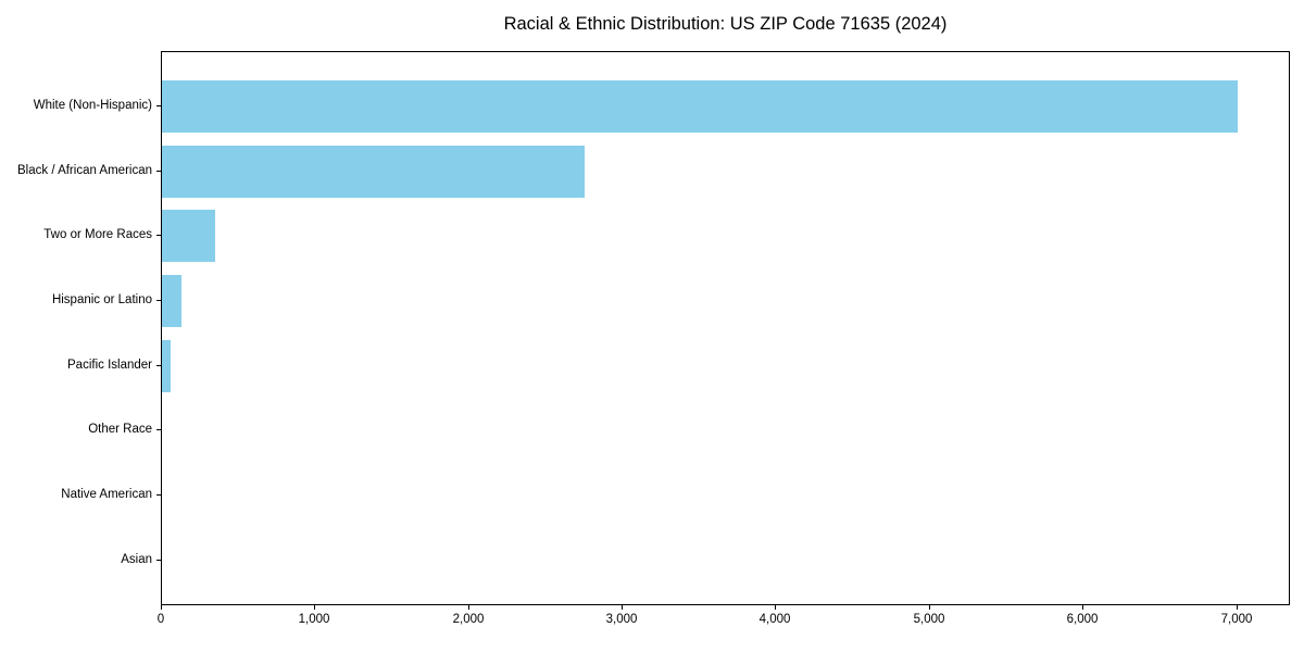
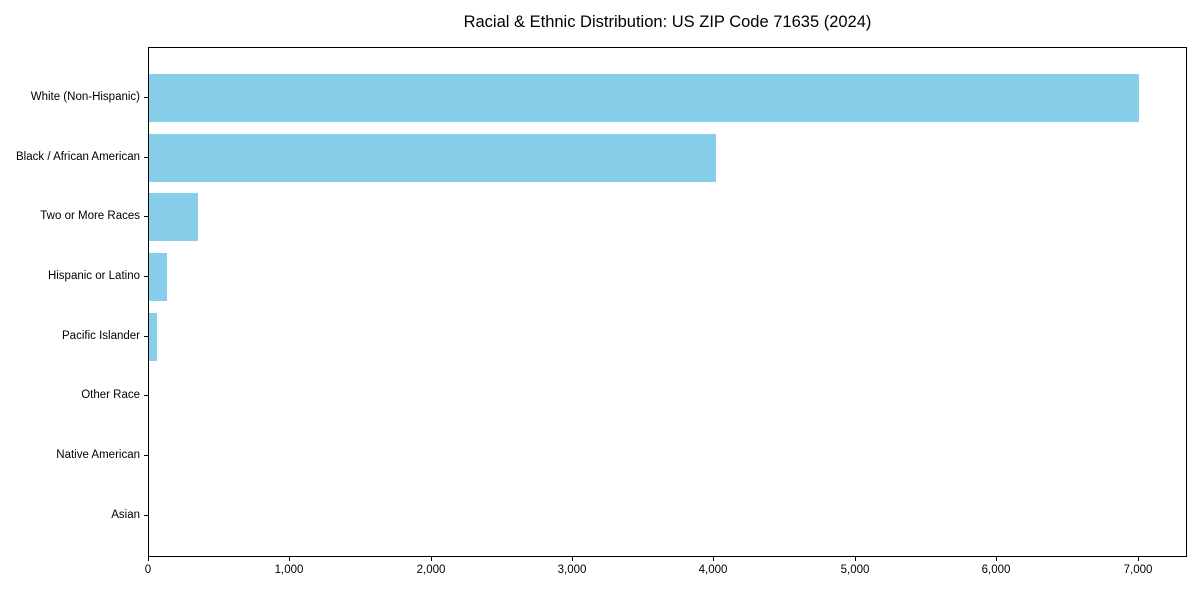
Black / African American: 2750 -> 4010
